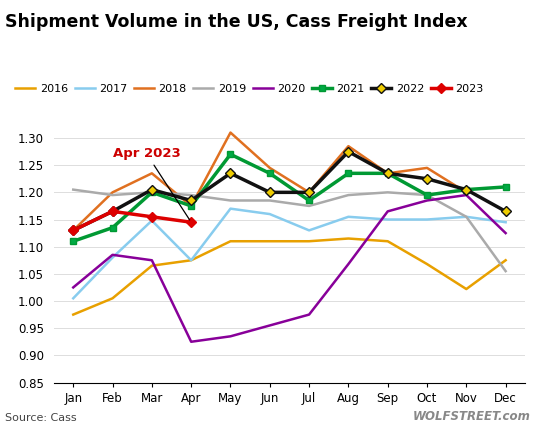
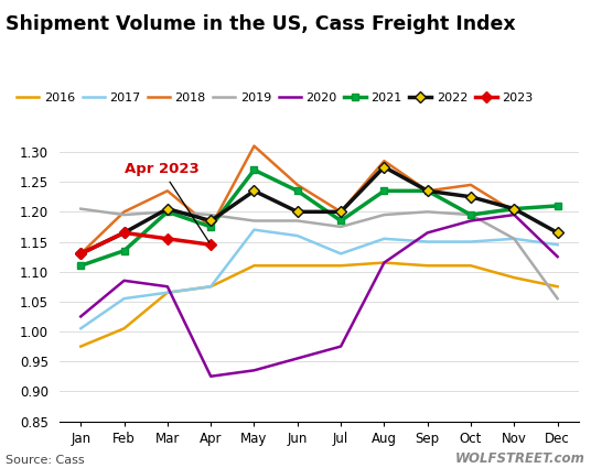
2017/Feb: 1.080 -> 1.055
2017/Mar: 1.148 -> 1.065
2020/Aug: 1.068 -> 1.115
2016/Oct: 1.068 -> 1.110
2016/Nov: 1.022 -> 1.090
